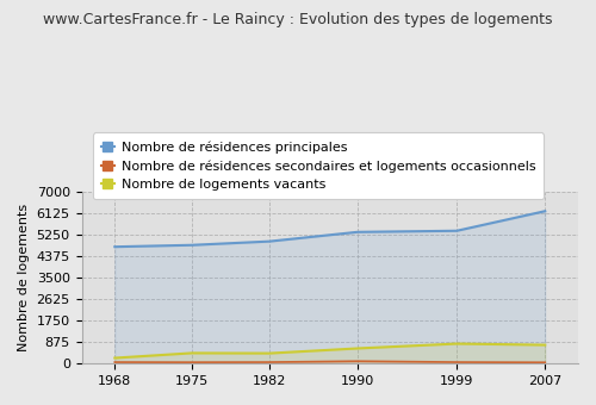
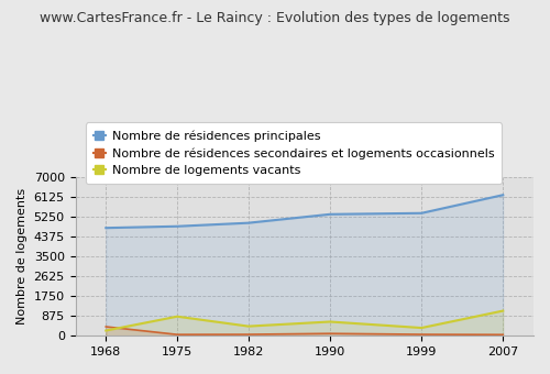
Nombre de résidences secondaires et logements occasionnels/1968: 60 -> 400
Nombre de logements vacants/1975: 430 -> 850
Nombre de logements vacants/1999: 810 -> 350
Nombre de logements vacants/2007: 760 -> 1100
